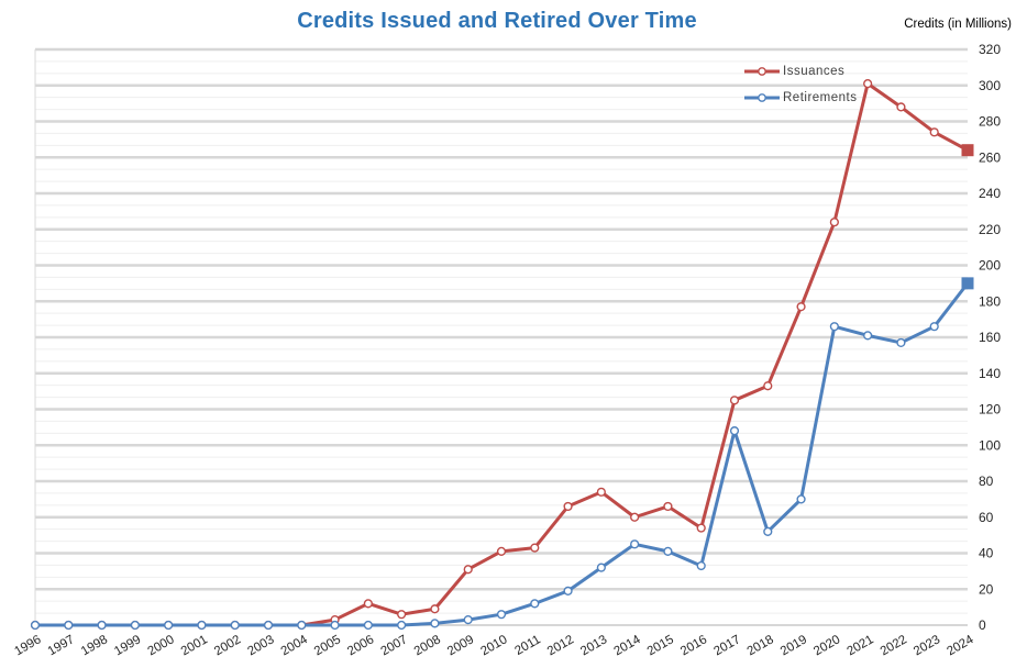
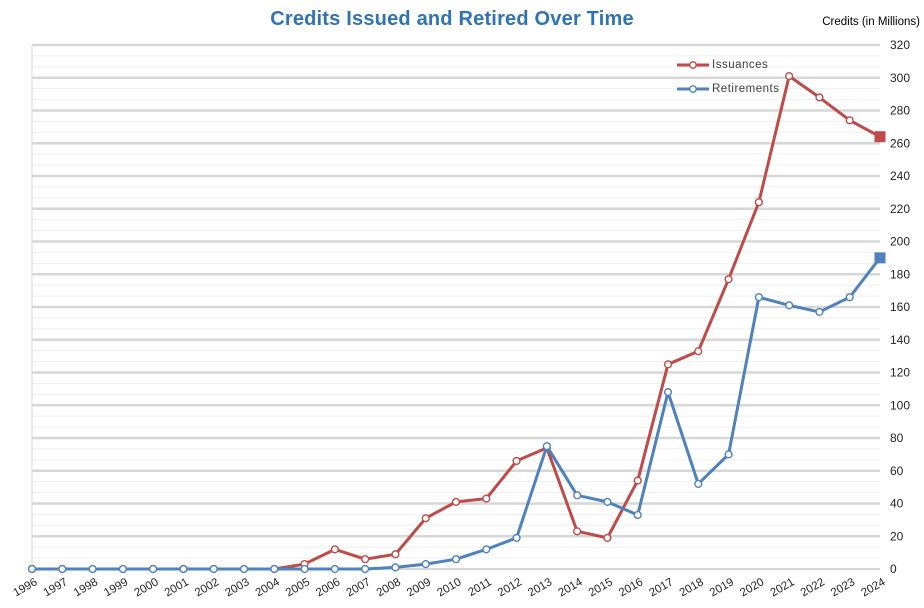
Retirements/2013: 32 -> 75
Issuances/2014: 60 -> 23
Issuances/2015: 66 -> 19
